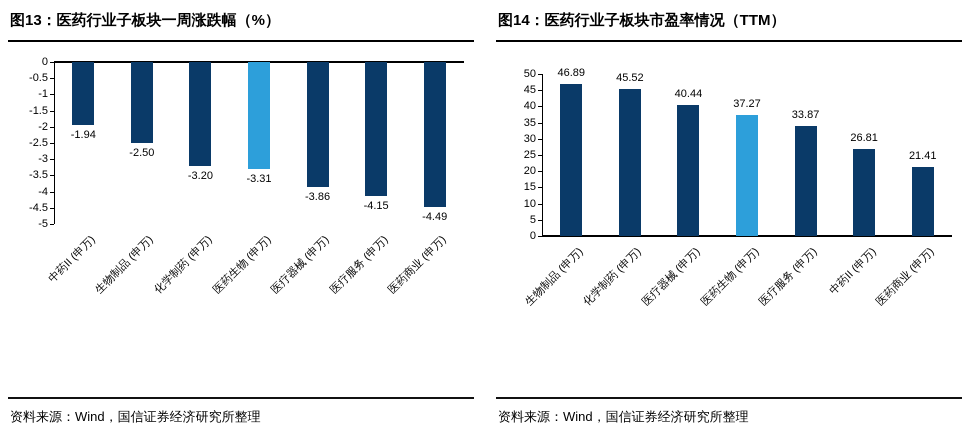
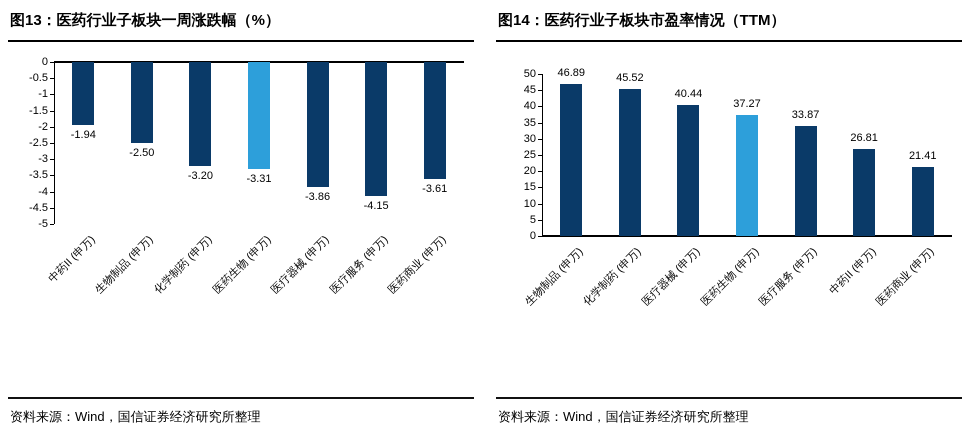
图13：医药行业子板块一周涨跌幅（%）/医药商业 (申万): -4.49 -> -3.61
